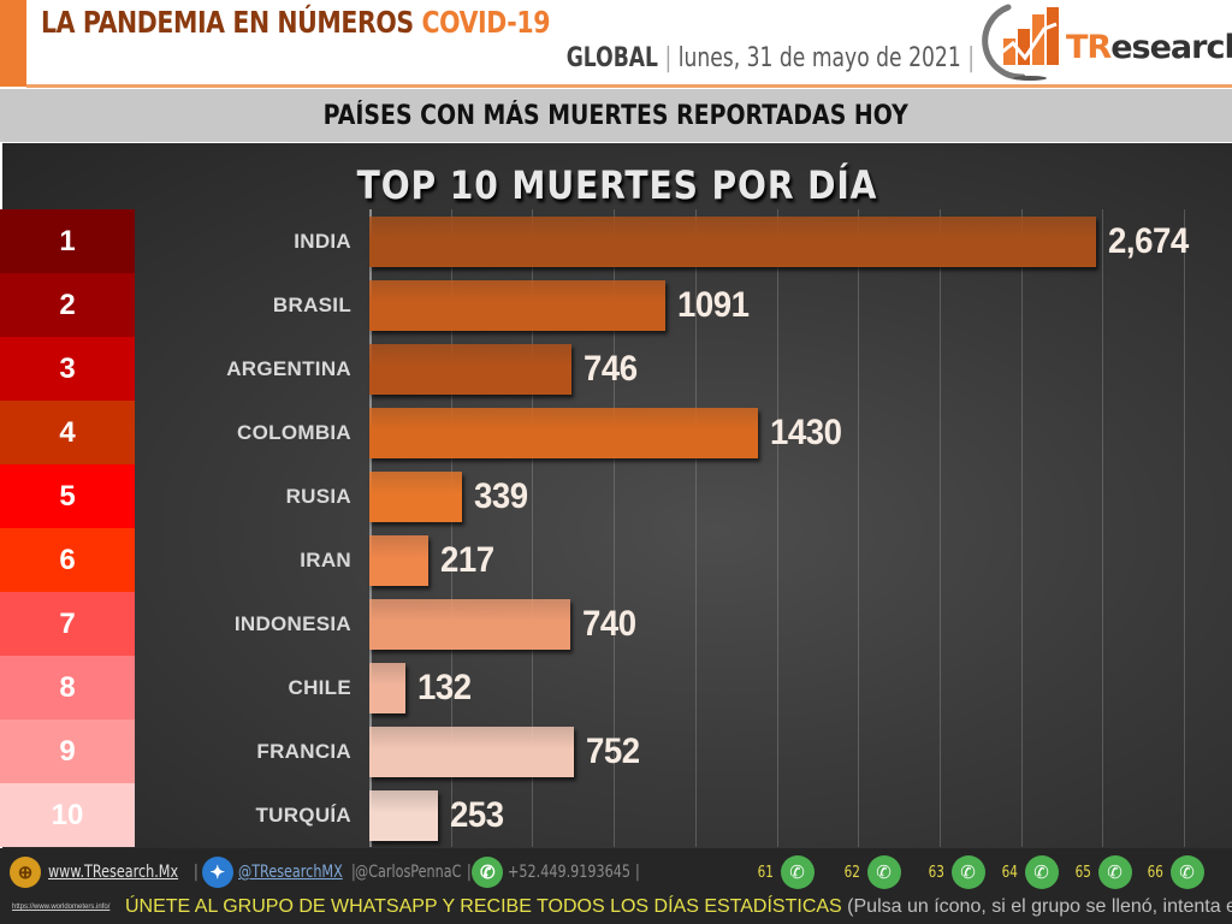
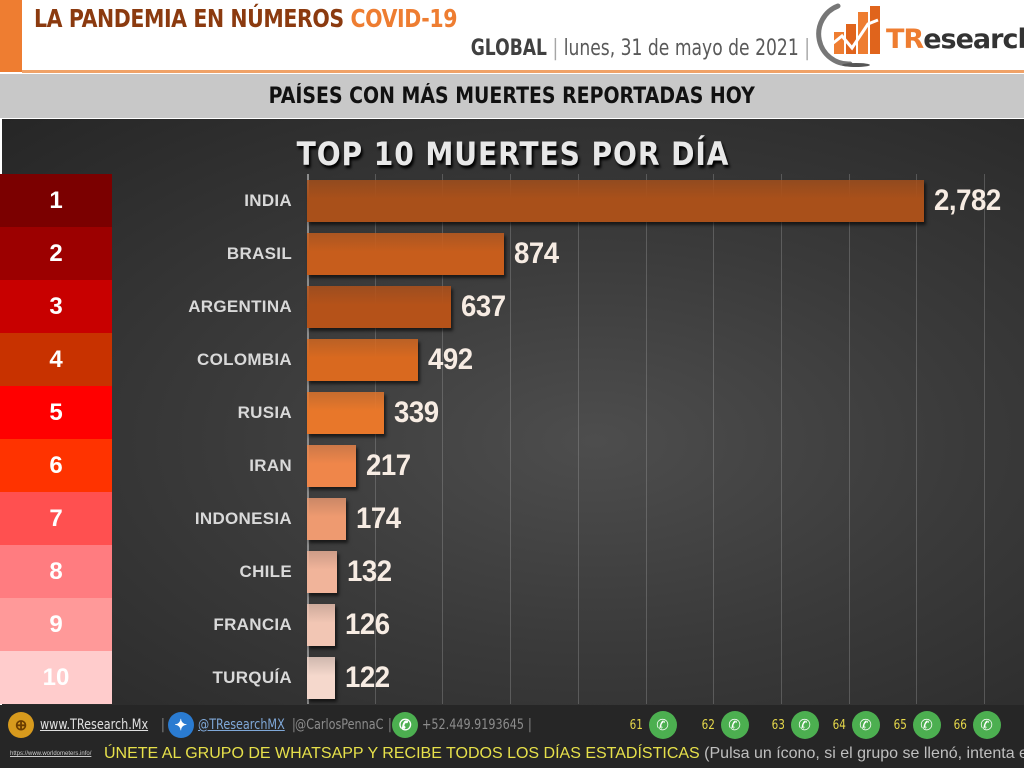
INDIA: 2,674 -> 2,782
BRASIL: 1091 -> 874
ARGENTINA: 746 -> 637
COLOMBIA: 1430 -> 492
INDONESIA: 740 -> 174
FRANCIA: 752 -> 126
TURQUÍA: 253 -> 122
